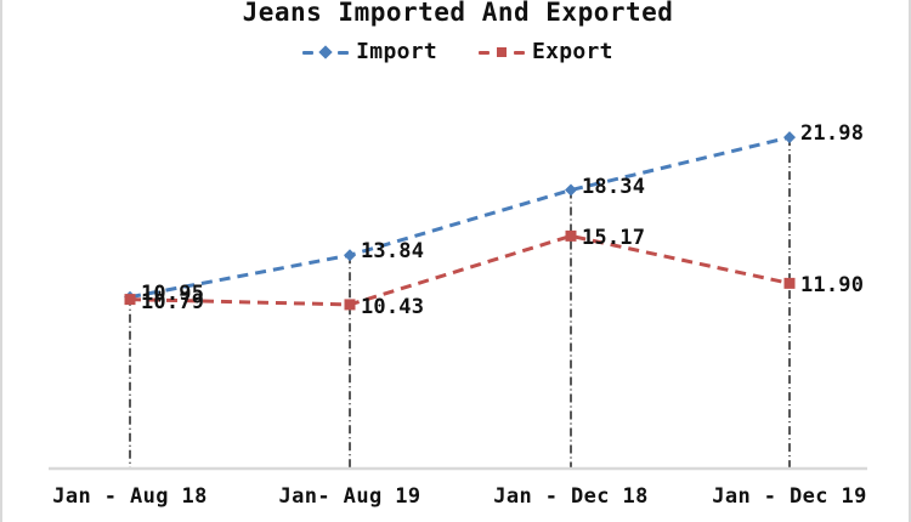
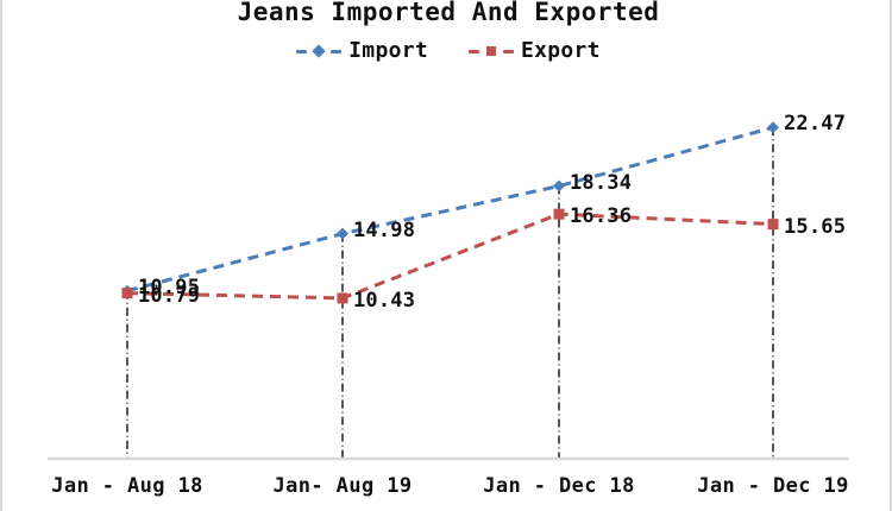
Import/Jan- Aug 19: 13.84 -> 14.98
Export/Jan - Dec 18: 15.17 -> 16.36
Import/Jan - Dec 19: 21.98 -> 22.47
Export/Jan - Dec 19: 11.90 -> 15.65
